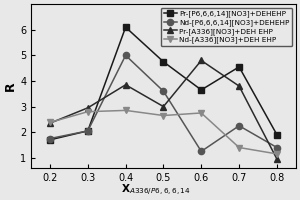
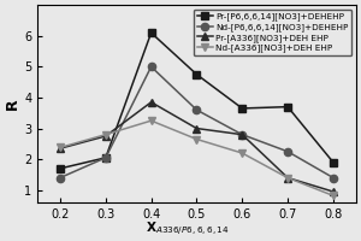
Nd-[P6,6,6,14][NO3]+DEHEHP/0.2: 1.75 -> 1.40
Pr-[A336][NO3]+DEH EHP/0.3: 2.95 -> 2.75
Nd-[A336][NO3]+DEH EHP/0.4: 2.85 -> 3.25
Nd-[P6,6,6,14][NO3]+DEHEHP/0.6: 1.25 -> 2.80
Pr-[A336][NO3]+DEH EHP/0.6: 4.80 -> 2.80
Nd-[A336][NO3]+DEH EHP/0.6: 2.75 -> 2.20
Pr-[P6,6,6,14][NO3]+DEHEHP/0.7: 4.55 -> 3.70
Pr-[A336][NO3]+DEH EHP/0.7: 3.80 -> 1.40
Nd-[A336][NO3]+DEH EHP/0.8: 1.15 -> 0.82
